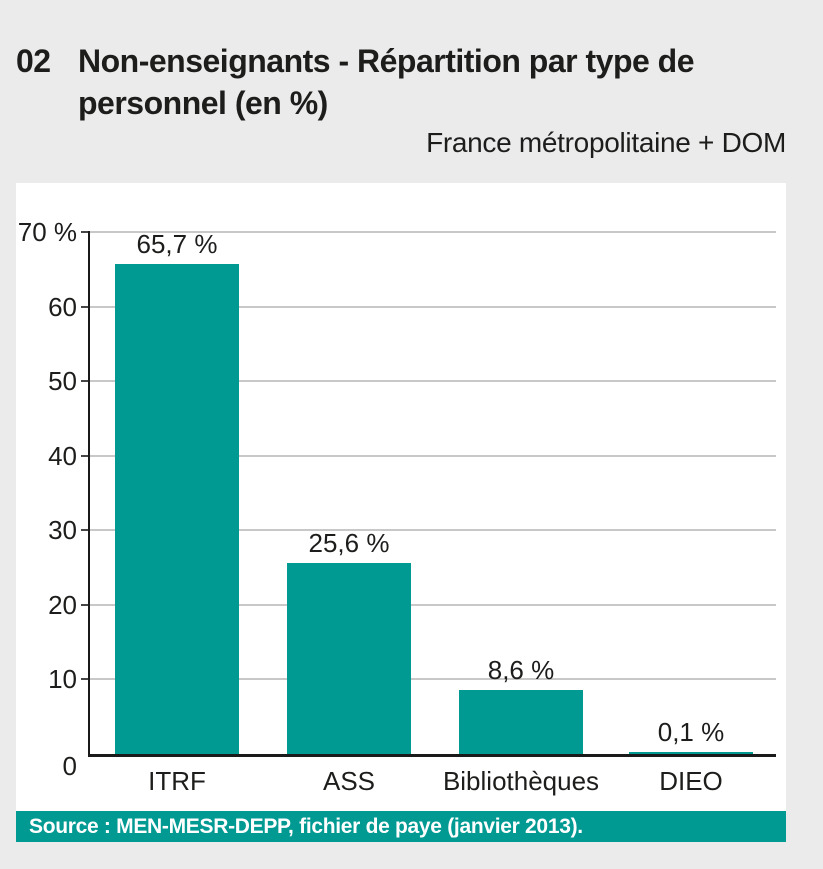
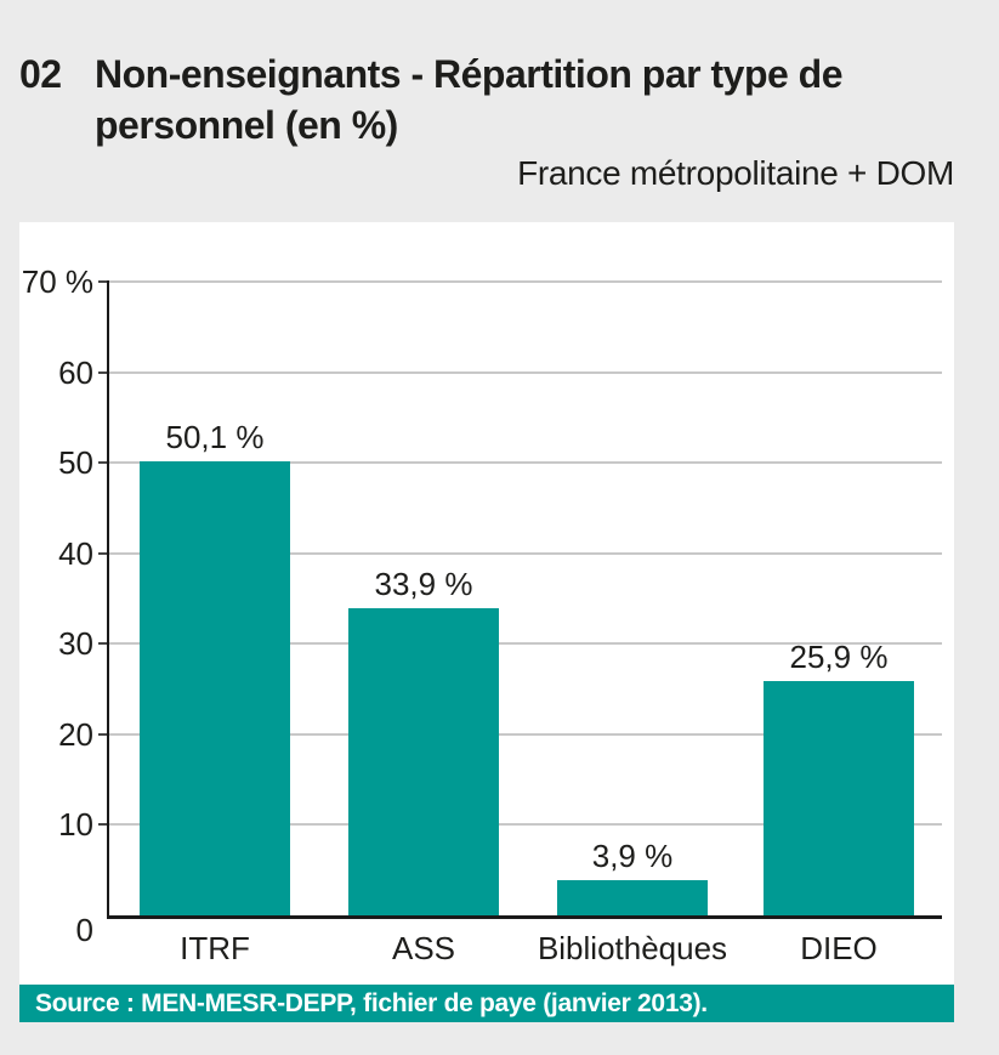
ITRF: 65,7 -> 50,1
ASS: 25,6 -> 33,9
Bibliothèques: 8,6 -> 3,9
DIEO: 0,1 -> 25,9
